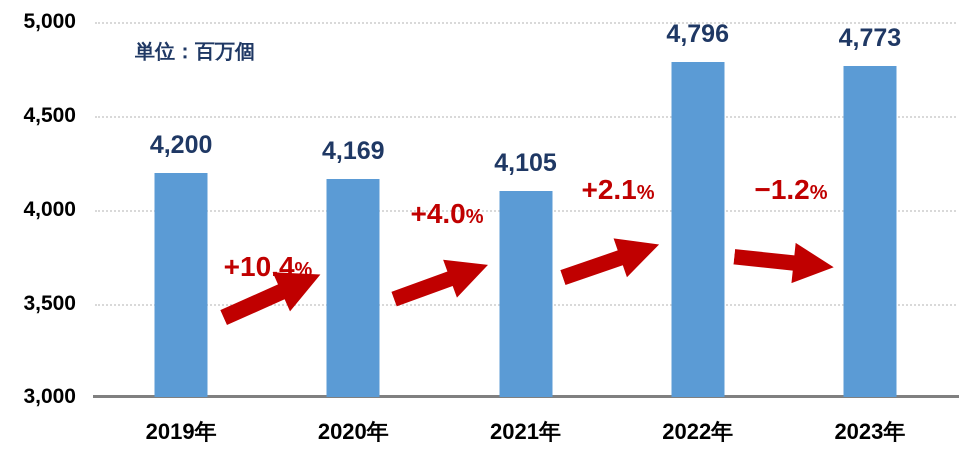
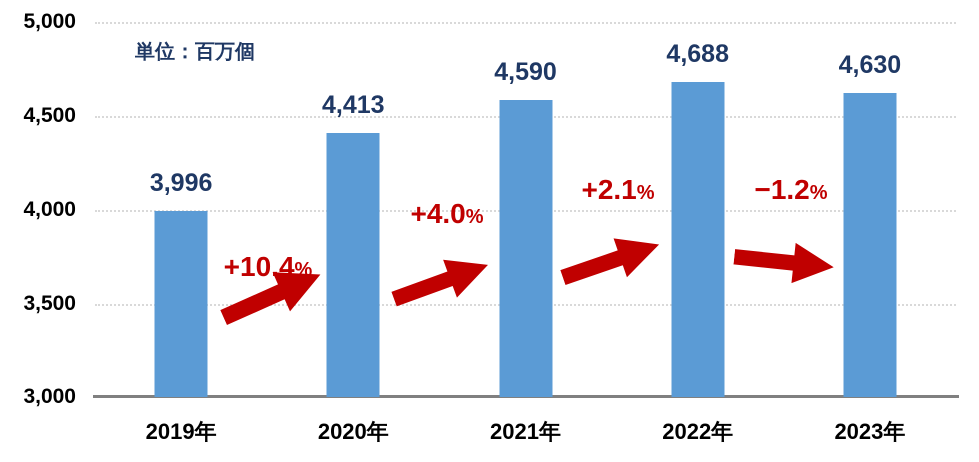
2019年: 4,200 -> 3,996
2020年: 4,169 -> 4,413
2021年: 4,105 -> 4,590
2022年: 4,796 -> 4,688
2023年: 4,773 -> 4,630
